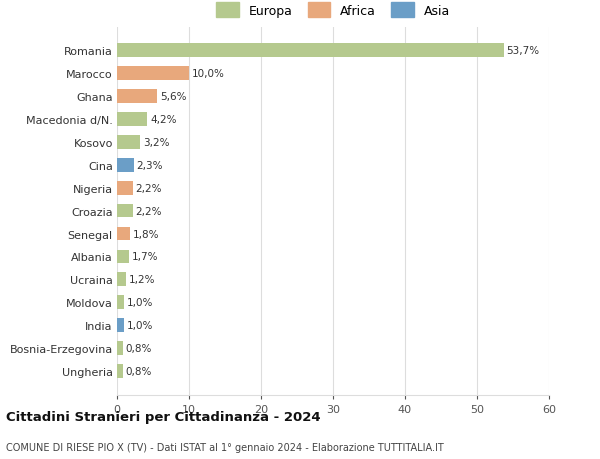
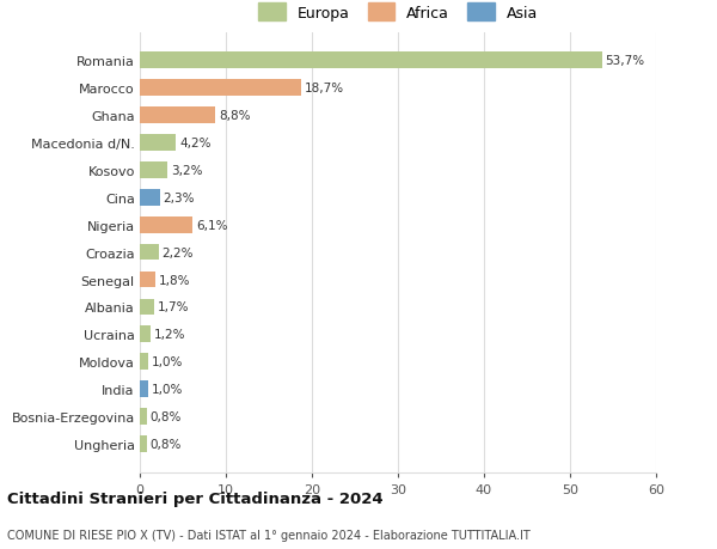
Marocco: 10,0% -> 18,7%
Ghana: 5,6% -> 8,8%
Nigeria: 2,2% -> 6,1%
